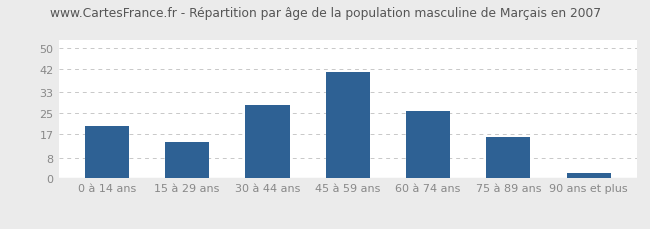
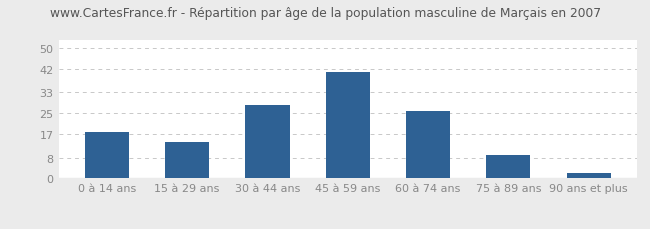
0 à 14 ans: 20 -> 18
75 à 89 ans: 16 -> 9
